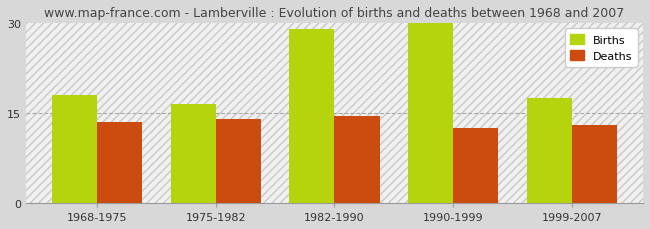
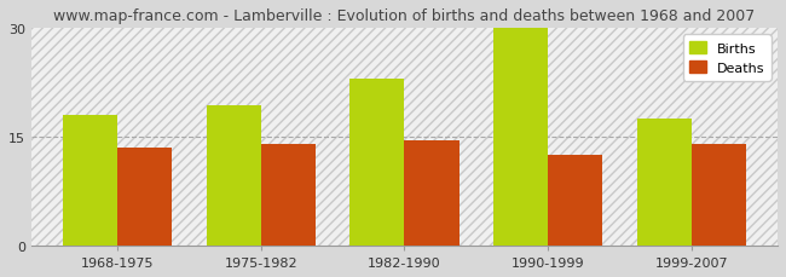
Births/1975-1982: 16.5 -> 19.4
Births/1982-1990: 29.0 -> 23.0
Deaths/1999-2007: 13.0 -> 14.0
